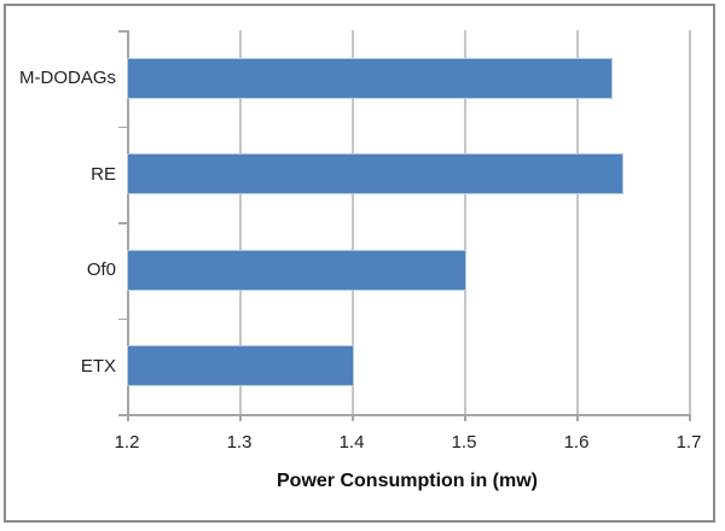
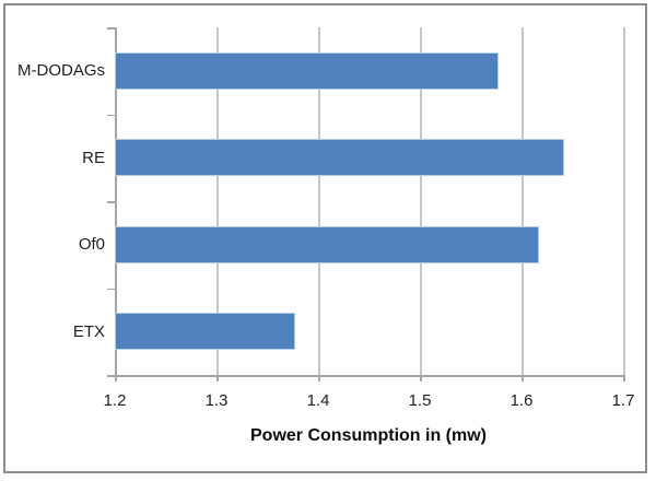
M-DODAGs: 1.63 -> 1.57
Of0: 1.50 -> 1.61
ETX: 1.40 -> 1.38
